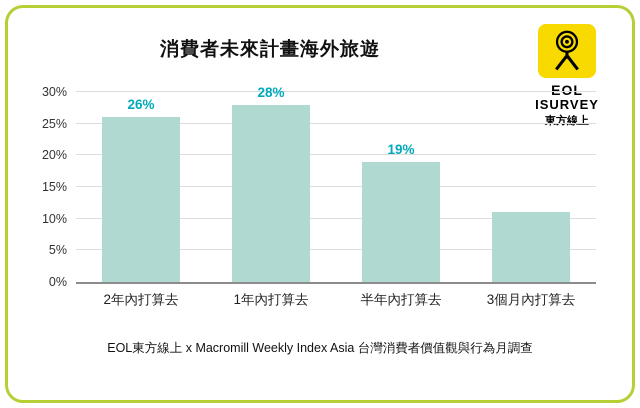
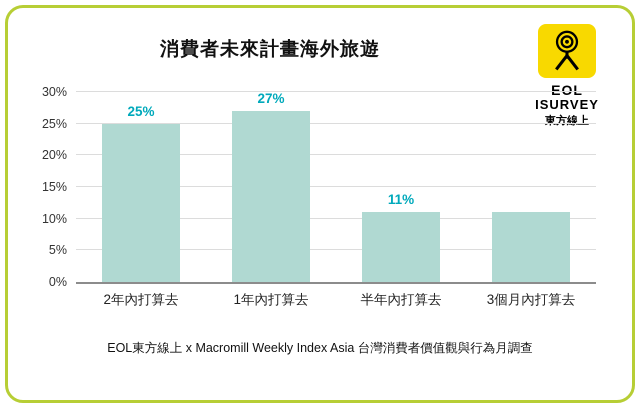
2年內打算去: 26% -> 25%
1年內打算去: 28% -> 27%
半年內打算去: 19% -> 11%
